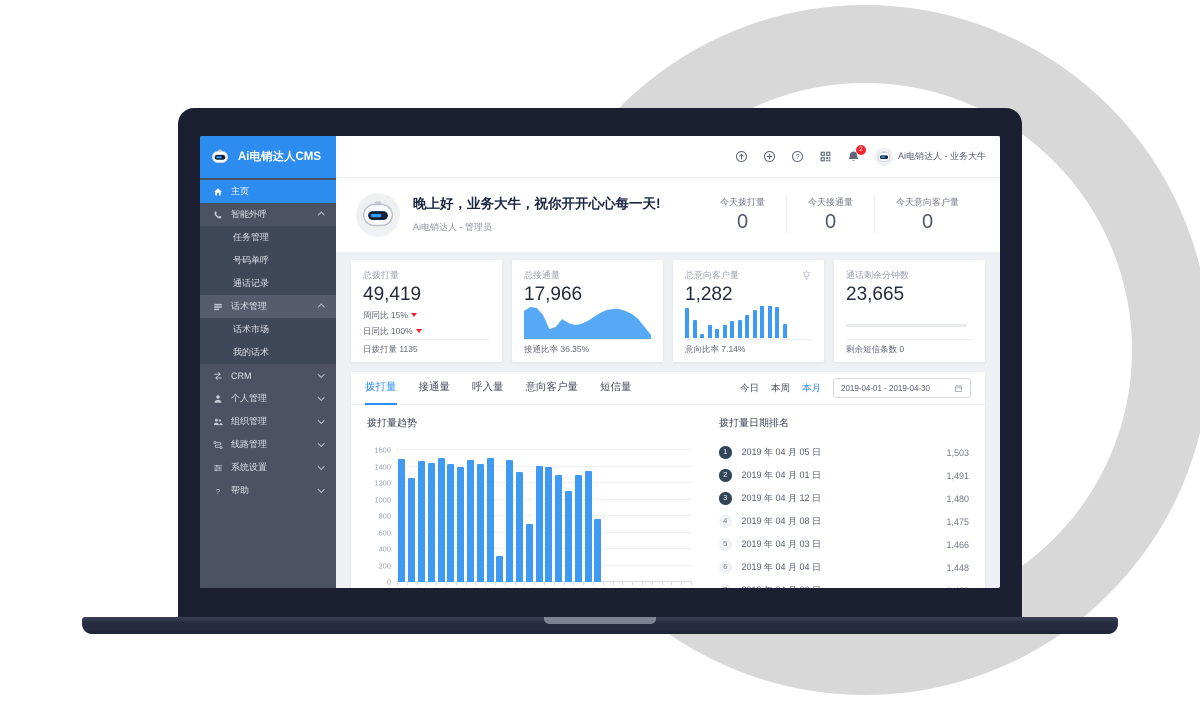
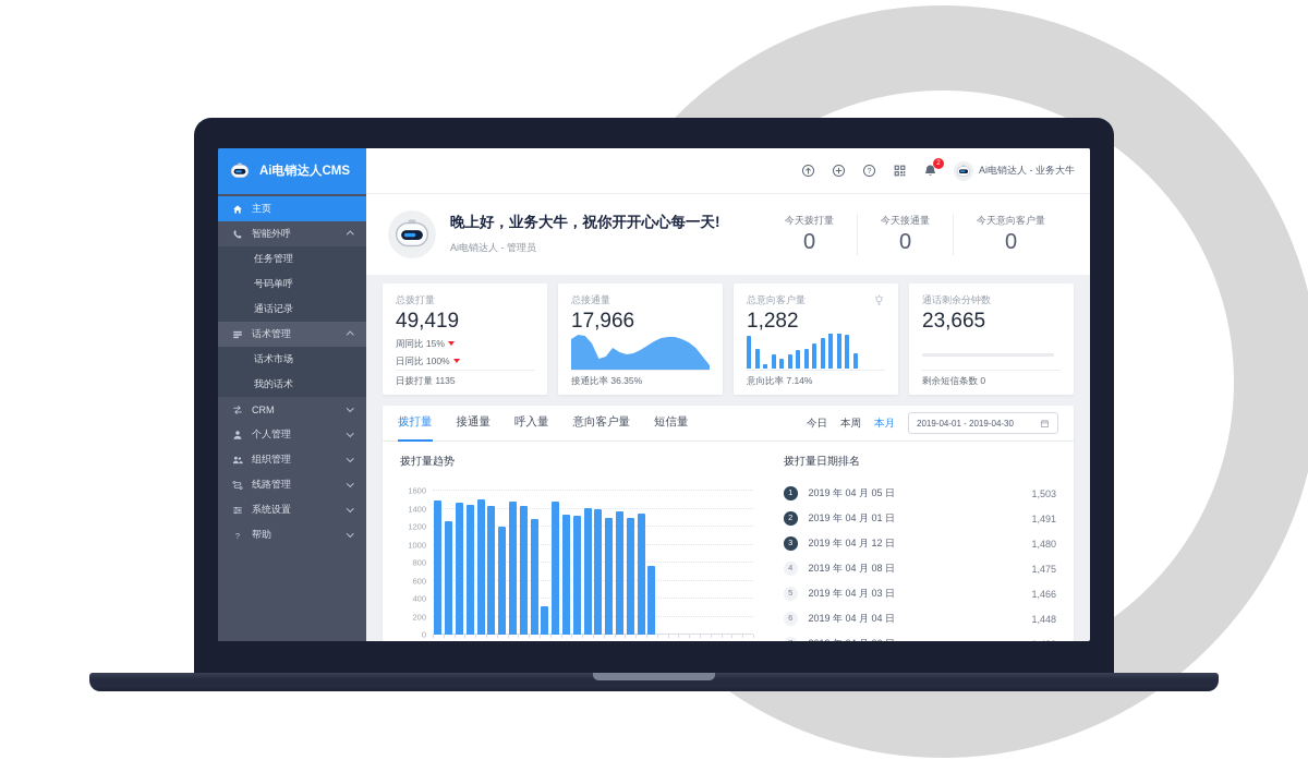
04-07: 1400 -> 1200
04-10: 1500 -> 1300
04-14: 700 -> 1300
04-18: 1100 -> 1400
